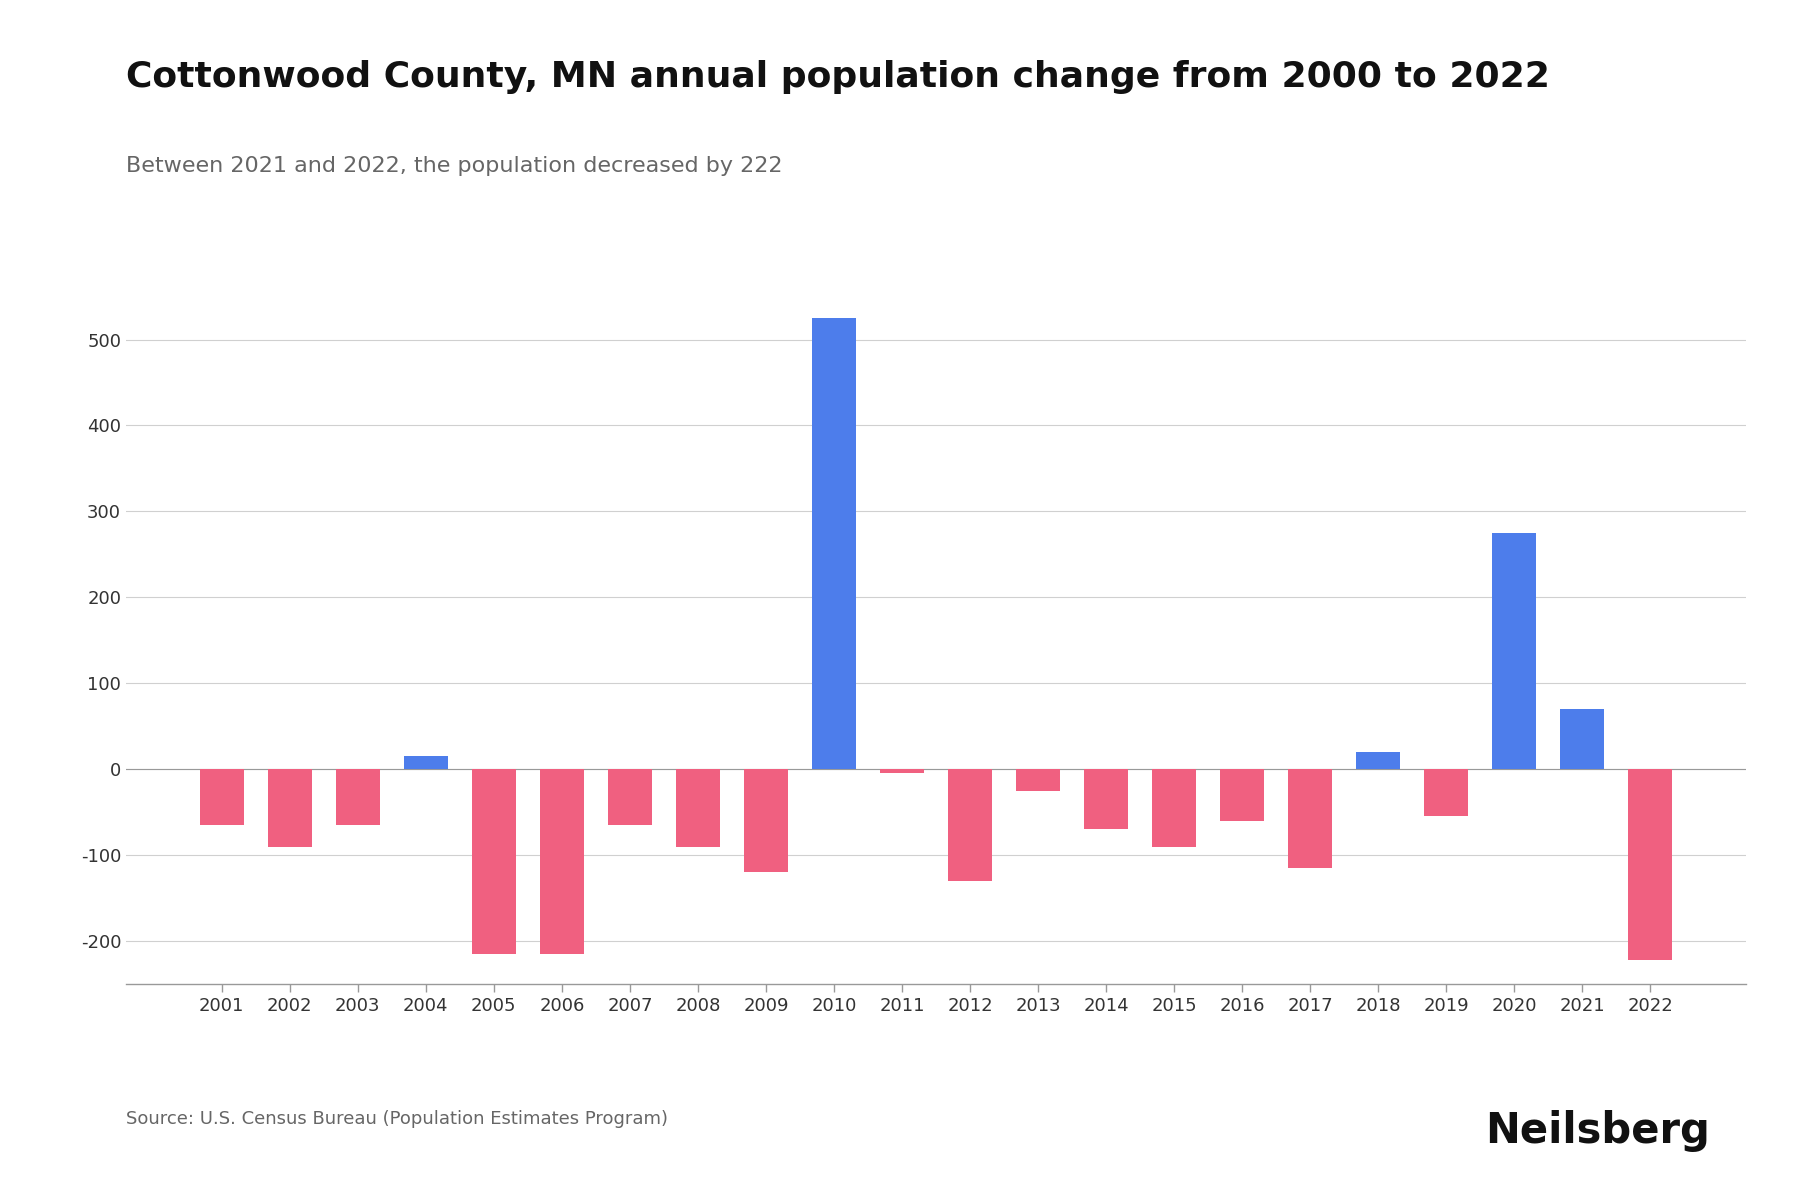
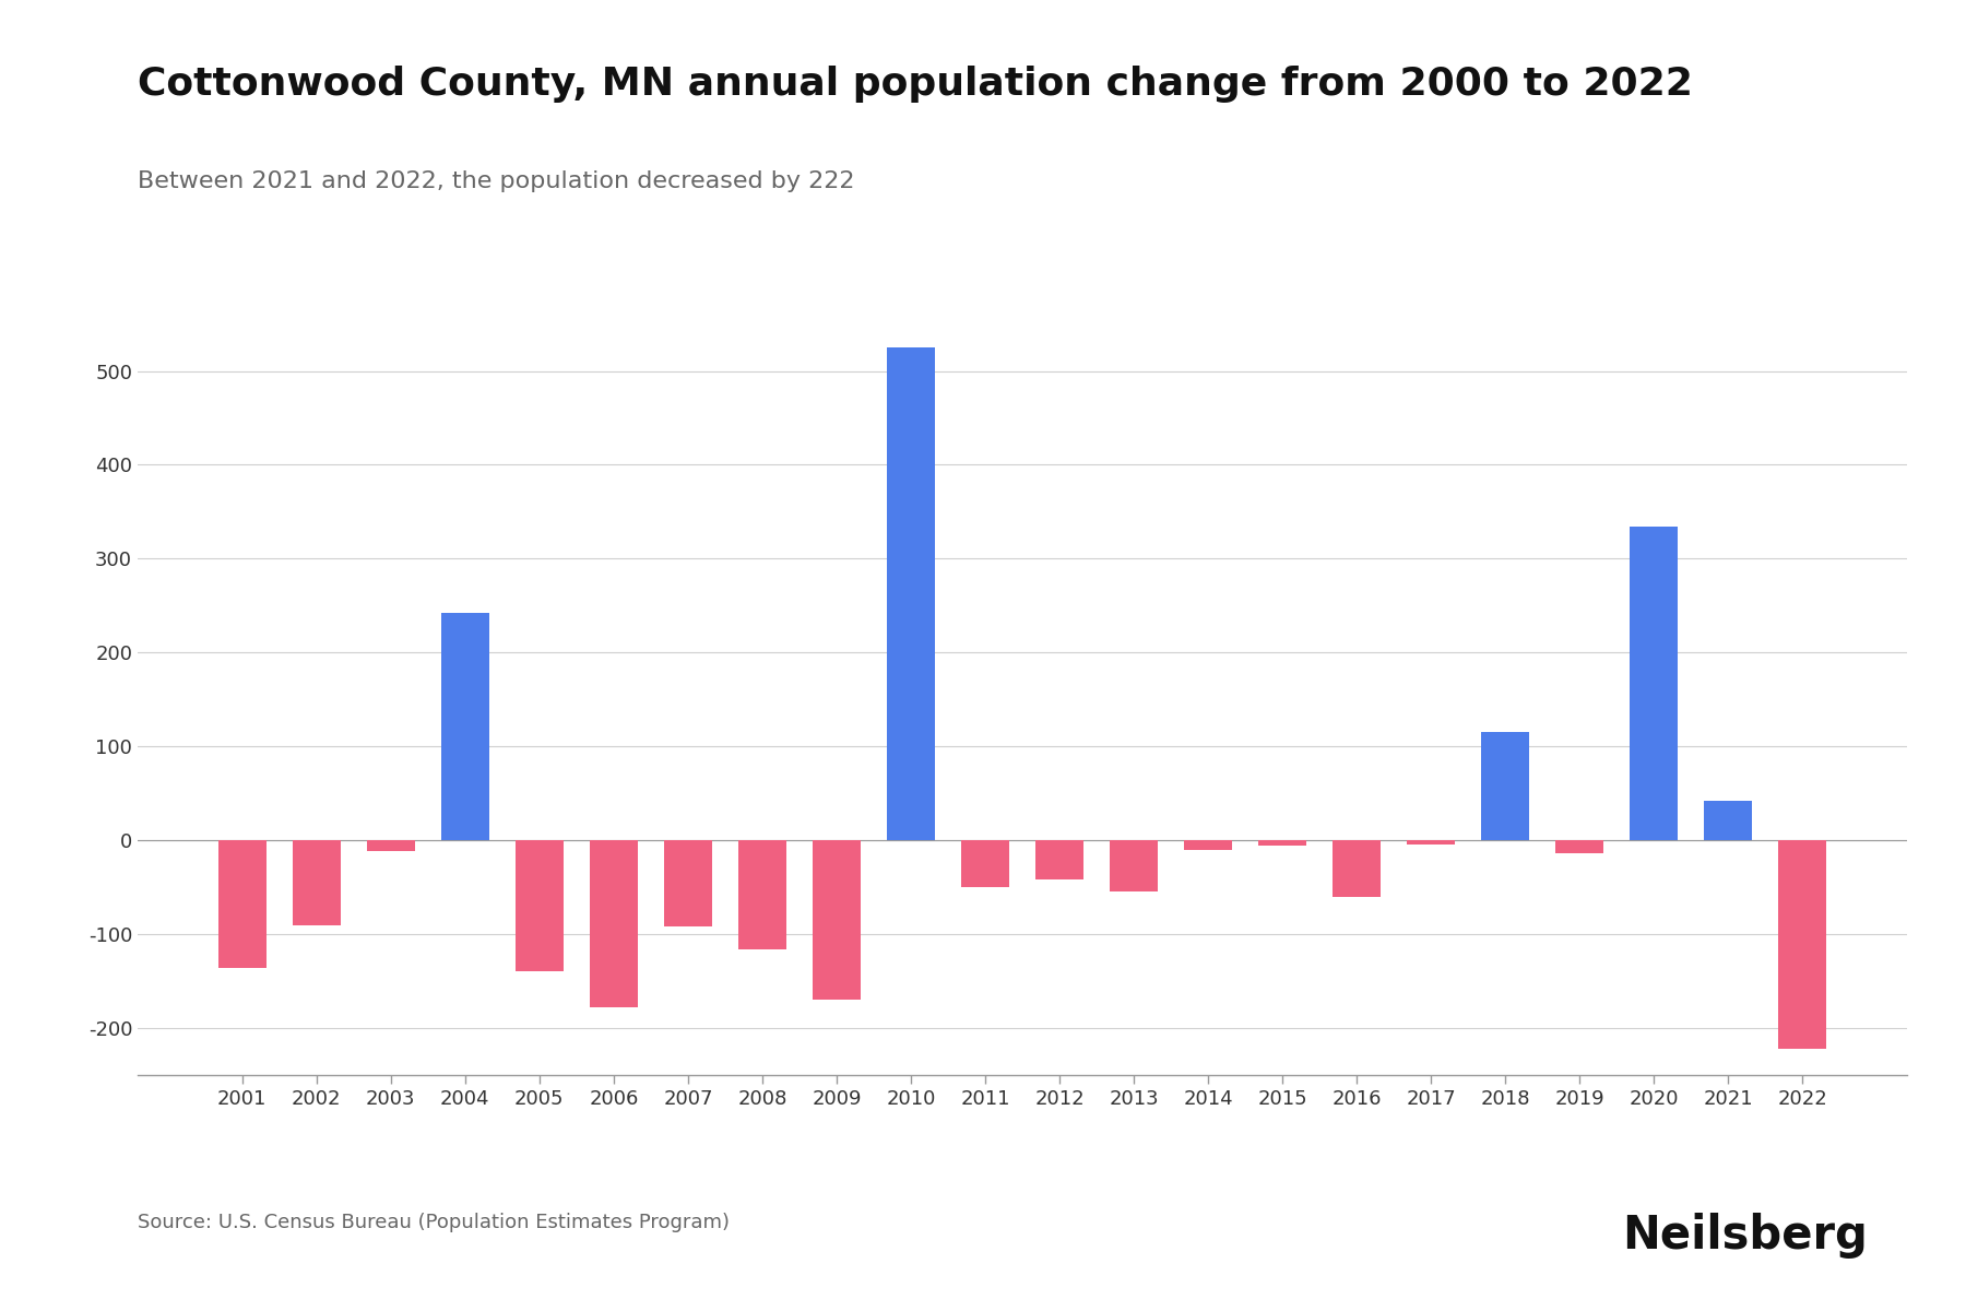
2001: -65 -> -136
2003: -65 -> -12
2004: 15 -> 242
2005: -215 -> -140
2006: -215 -> -178
2007: -65 -> -92
2008: -90 -> -116
2009: -120 -> -170
2011: -5 -> -50
2012: -130 -> -42
2013: -25 -> -54
2014: -70 -> -10
2015: -90 -> -6
2017: -115 -> -4
2018: 20 -> 116
2019: -55 -> -14
2020: 275 -> 334
2021: 70 -> 42
